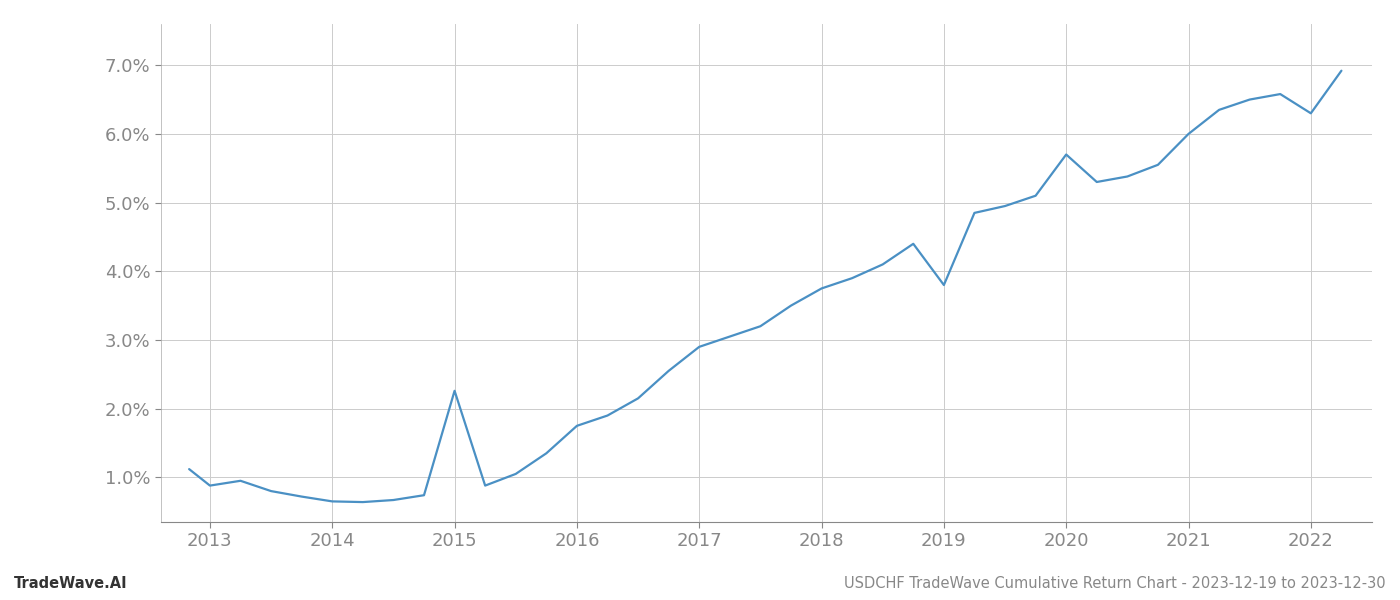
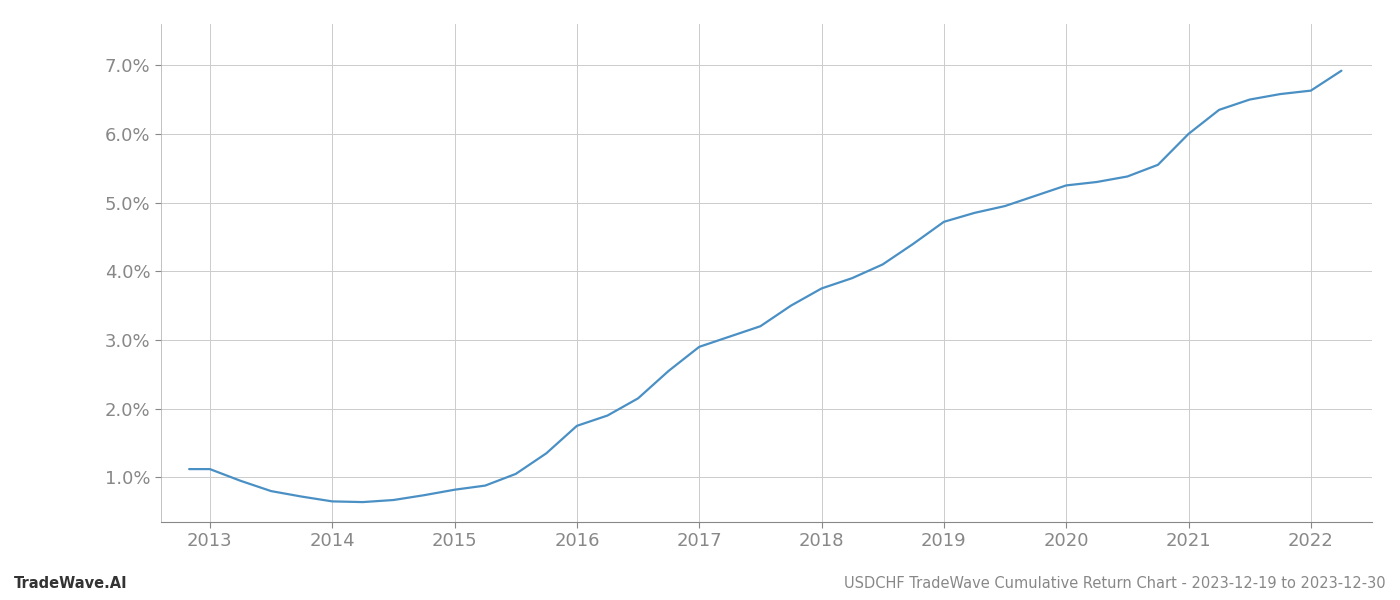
2013: 0.88% -> 1.12%
2015: 2.26% -> 0.82%
2019: 3.80% -> 4.72%
2020: 5.70% -> 5.25%
2022: 6.30% -> 6.63%
